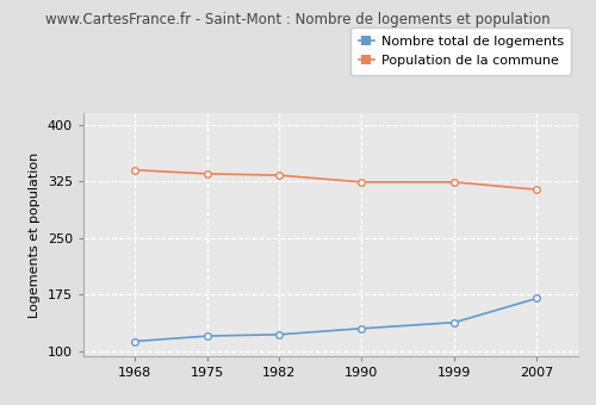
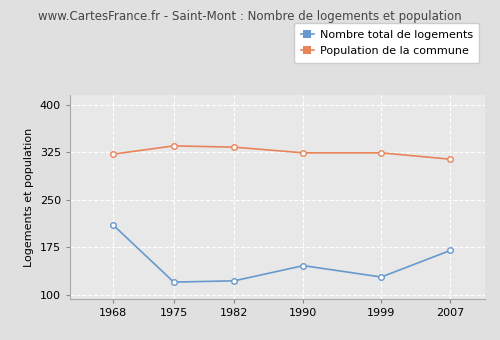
Nombre total de logements/1968: 113 -> 210
Population de la commune/1968: 340 -> 322
Nombre total de logements/1990: 130 -> 146
Nombre total de logements/1999: 138 -> 128
